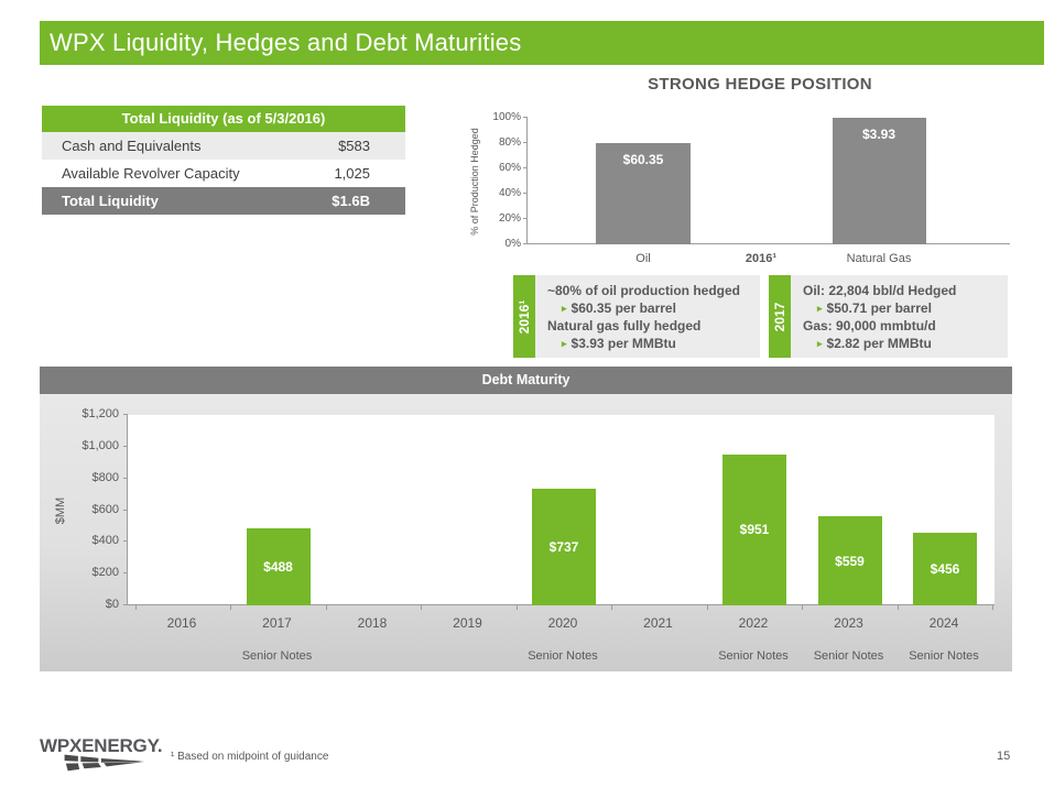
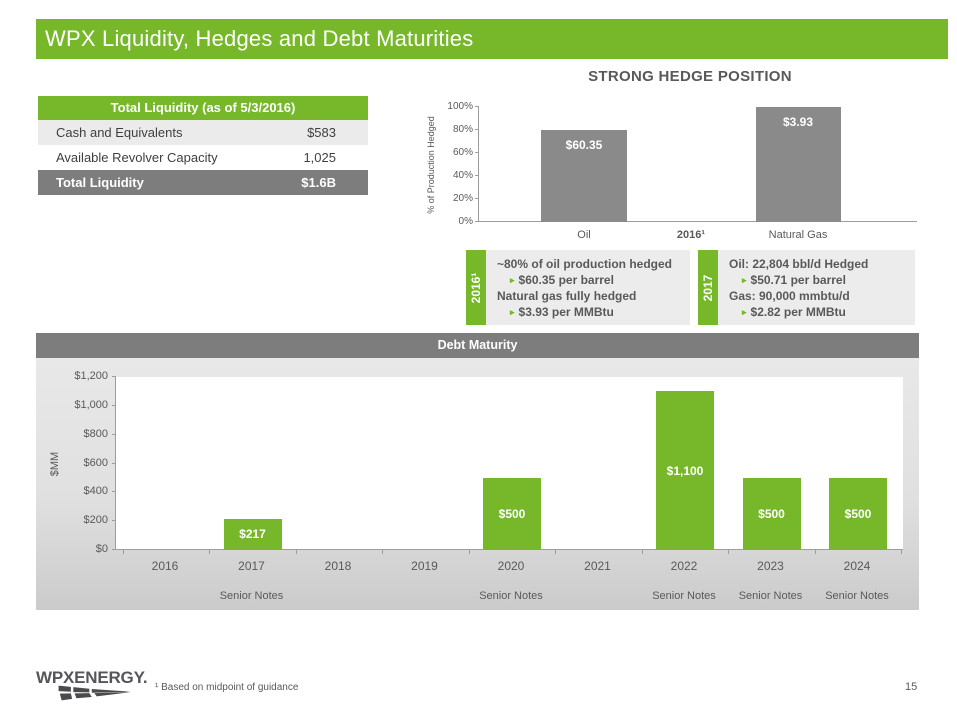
Debt Maturity/2017: $488 -> $217
Debt Maturity/2020: $737 -> $500
Debt Maturity/2022: $951 -> $1,100
Debt Maturity/2023: $559 -> $500
Debt Maturity/2024: $456 -> $500
